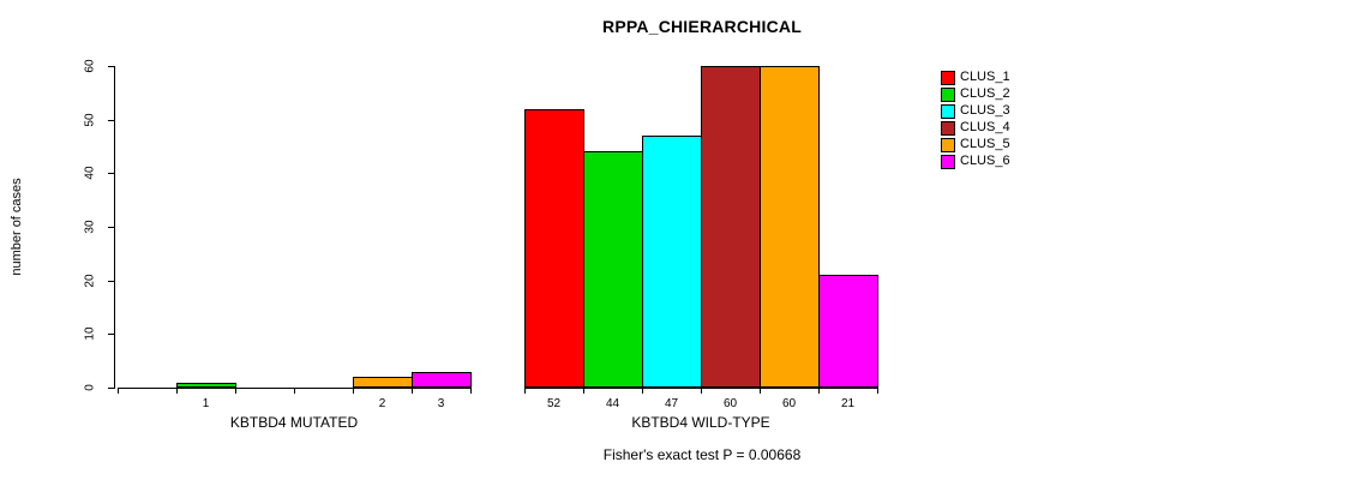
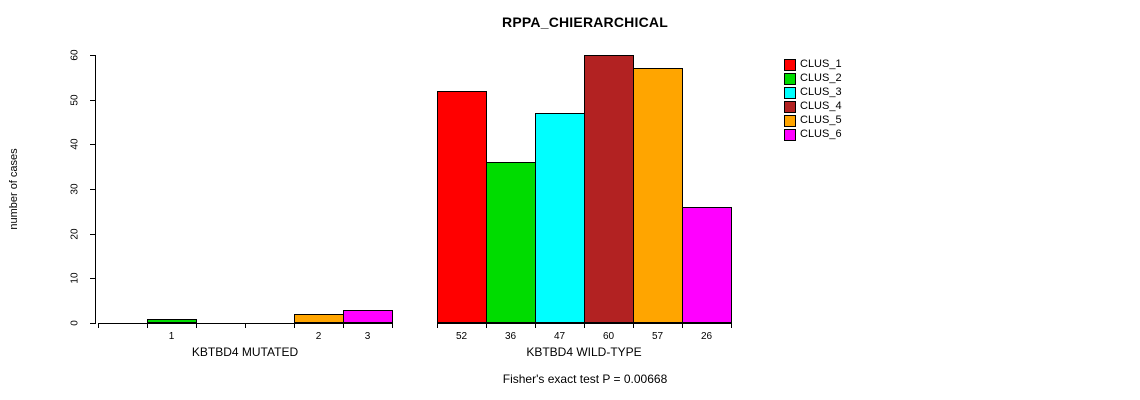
CLUS_2/KBTBD4 WILD-TYPE: 44 -> 36
CLUS_5/KBTBD4 WILD-TYPE: 60 -> 57
CLUS_6/KBTBD4 WILD-TYPE: 21 -> 26
